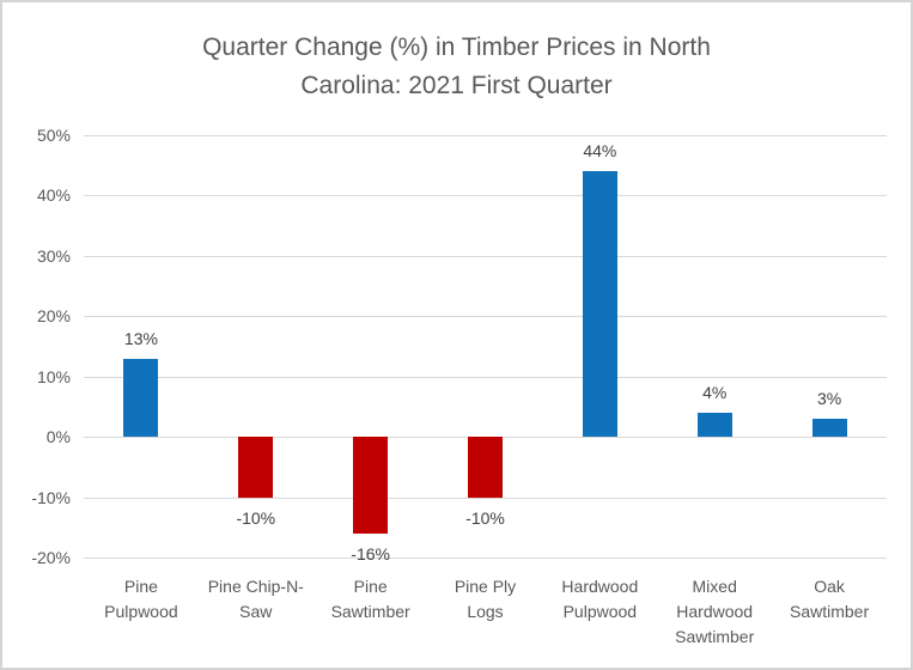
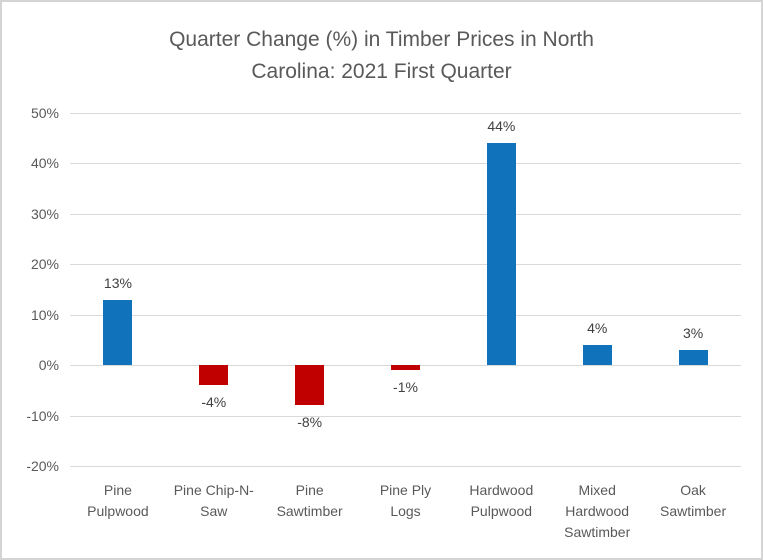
Pine Chip-N-Saw: -10% -> -4%
Pine Sawtimber: -16% -> -8%
Pine Ply Logs: -10% -> -1%
